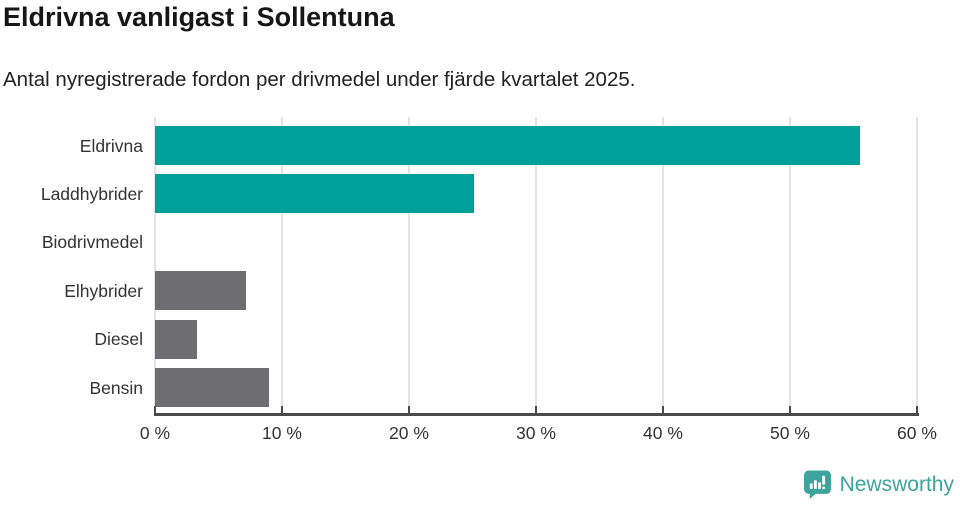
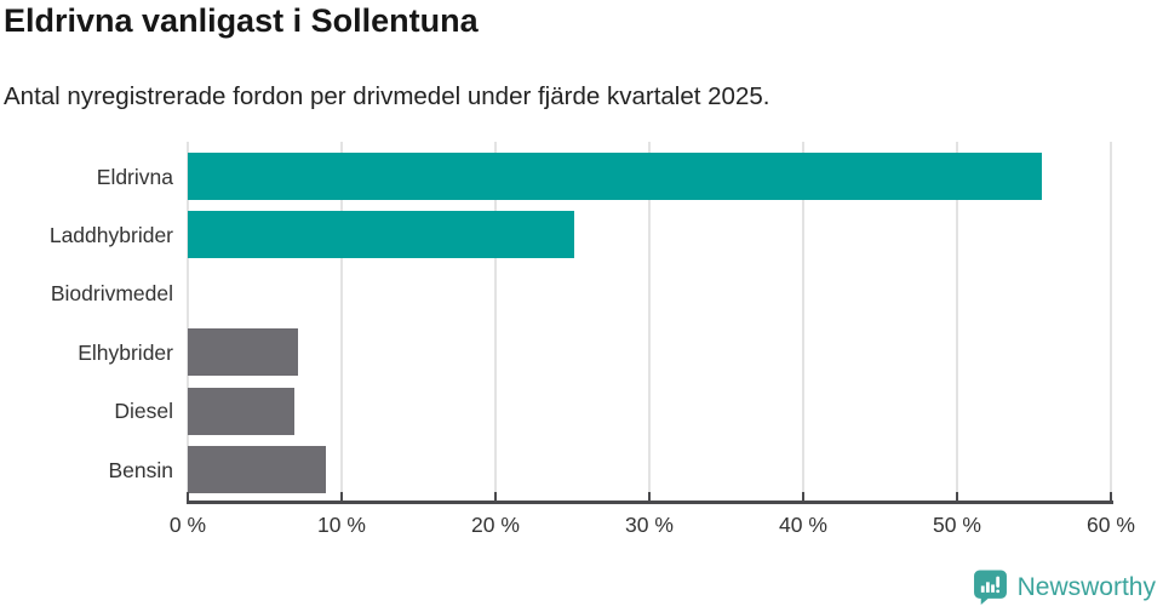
Diesel: 3.3% -> 6.9%
